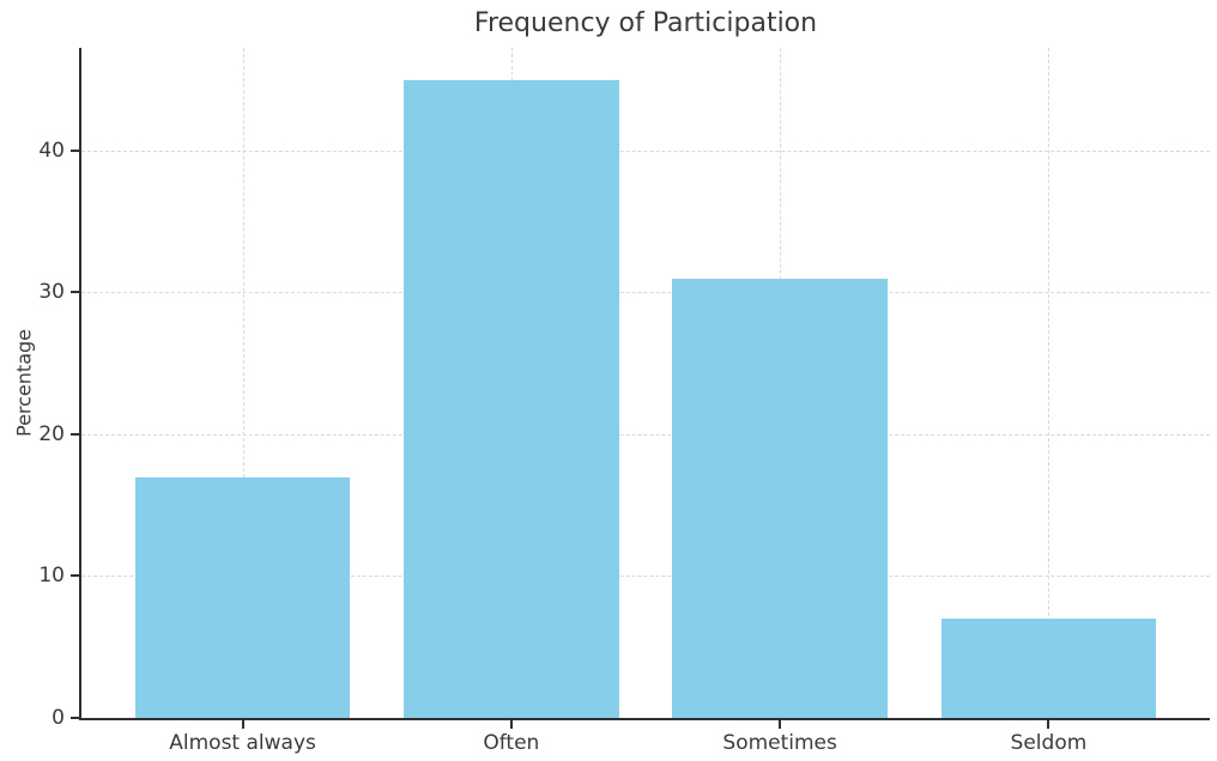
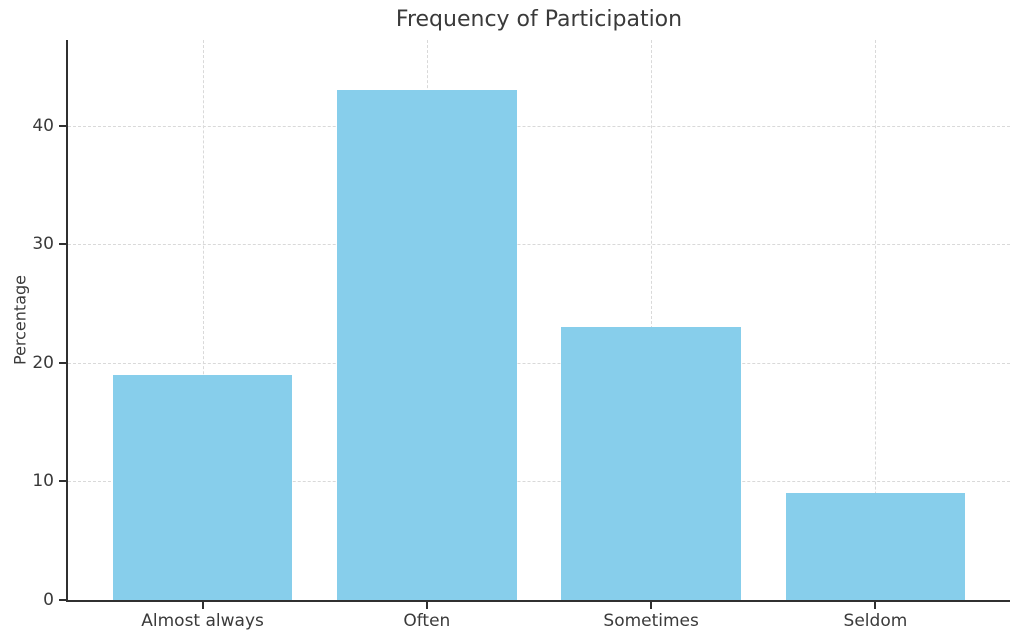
Almost always: 17 -> 19
Often: 45 -> 43
Sometimes: 31 -> 23
Seldom: 7 -> 9
